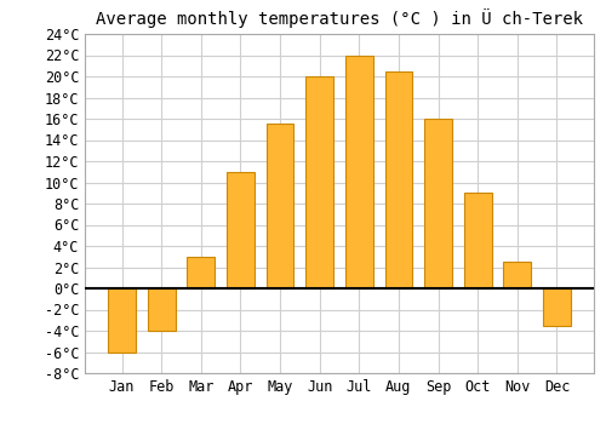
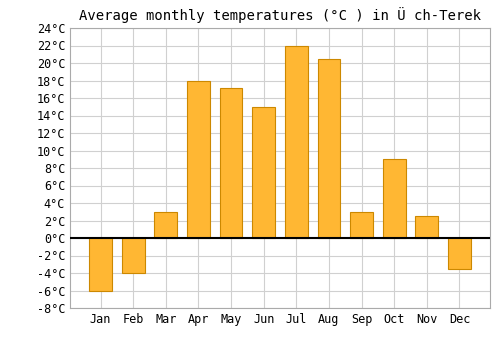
Apr: 11.0°C -> 18.0°C
May: 15.5°C -> 17.2°C
Jun: 20.0°C -> 15.0°C
Sep: 16.0°C -> 3.0°C
